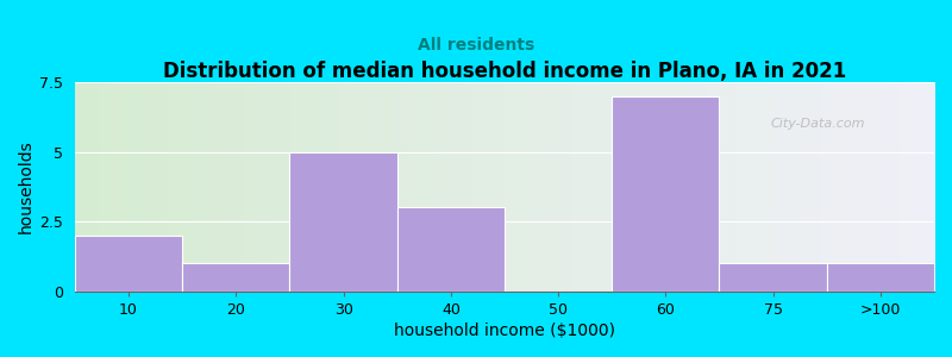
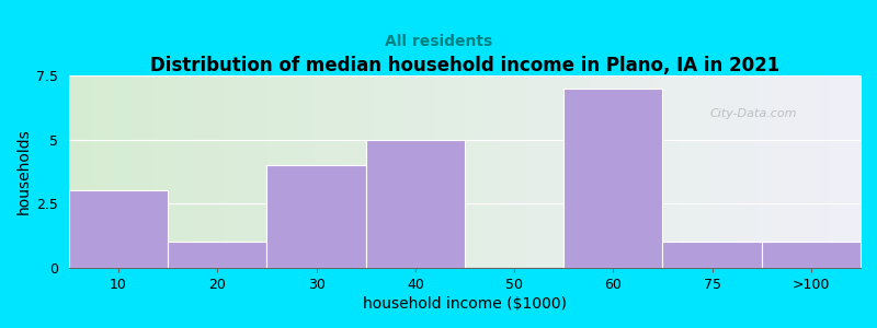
10: 2 -> 3
30: 5 -> 4
40: 3 -> 5
